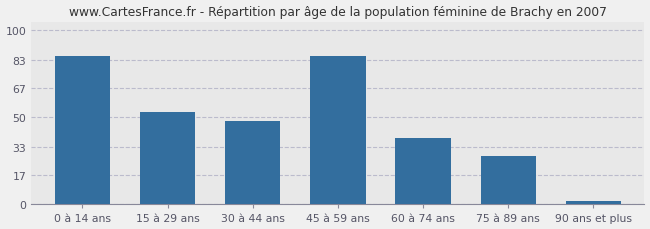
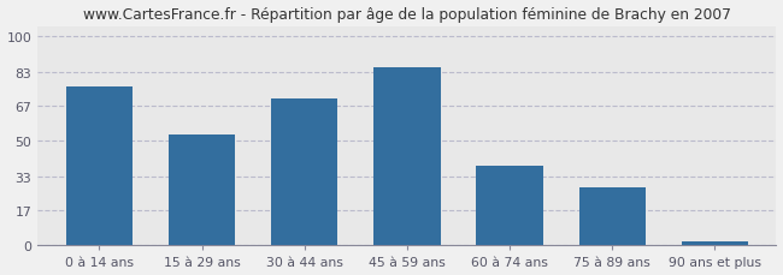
0 à 14 ans: 85 -> 76
30 à 44 ans: 48 -> 70
